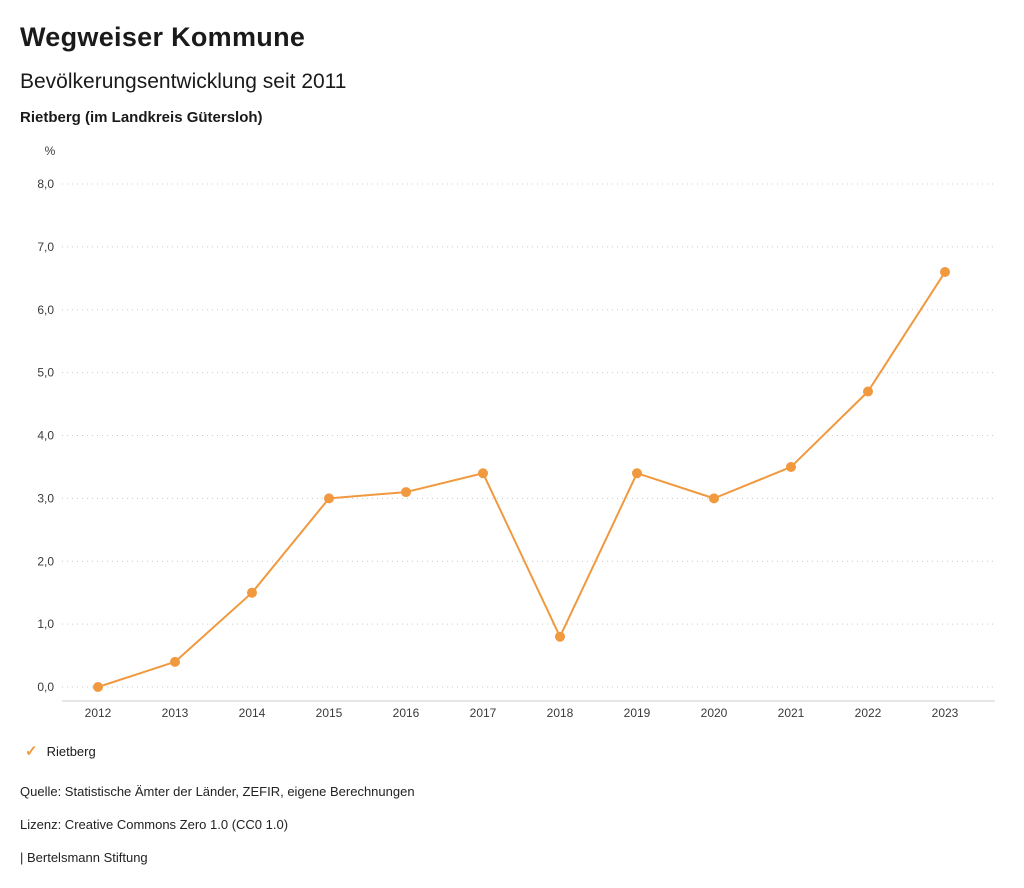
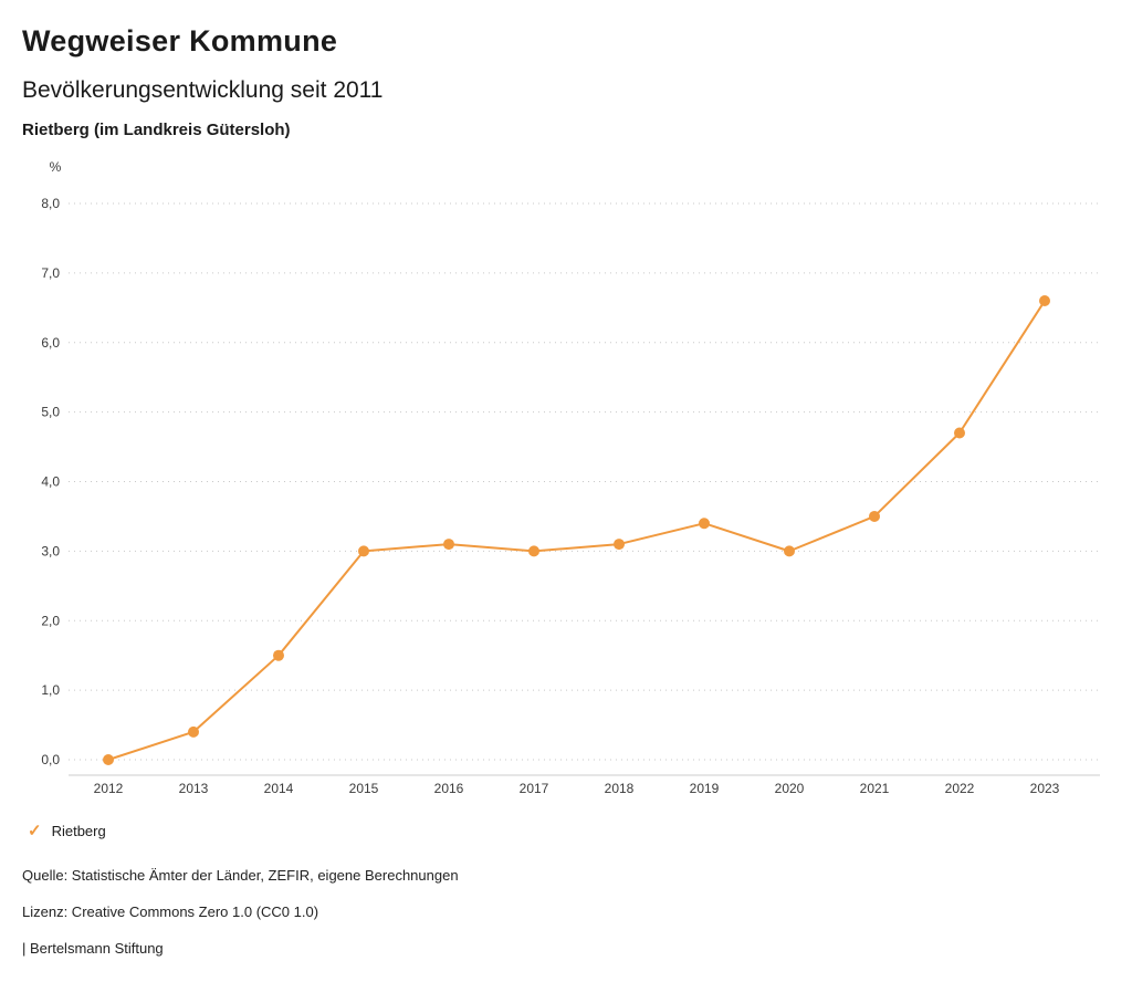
2017: 3,4 -> 3,0
2018: 0,8 -> 3,1
